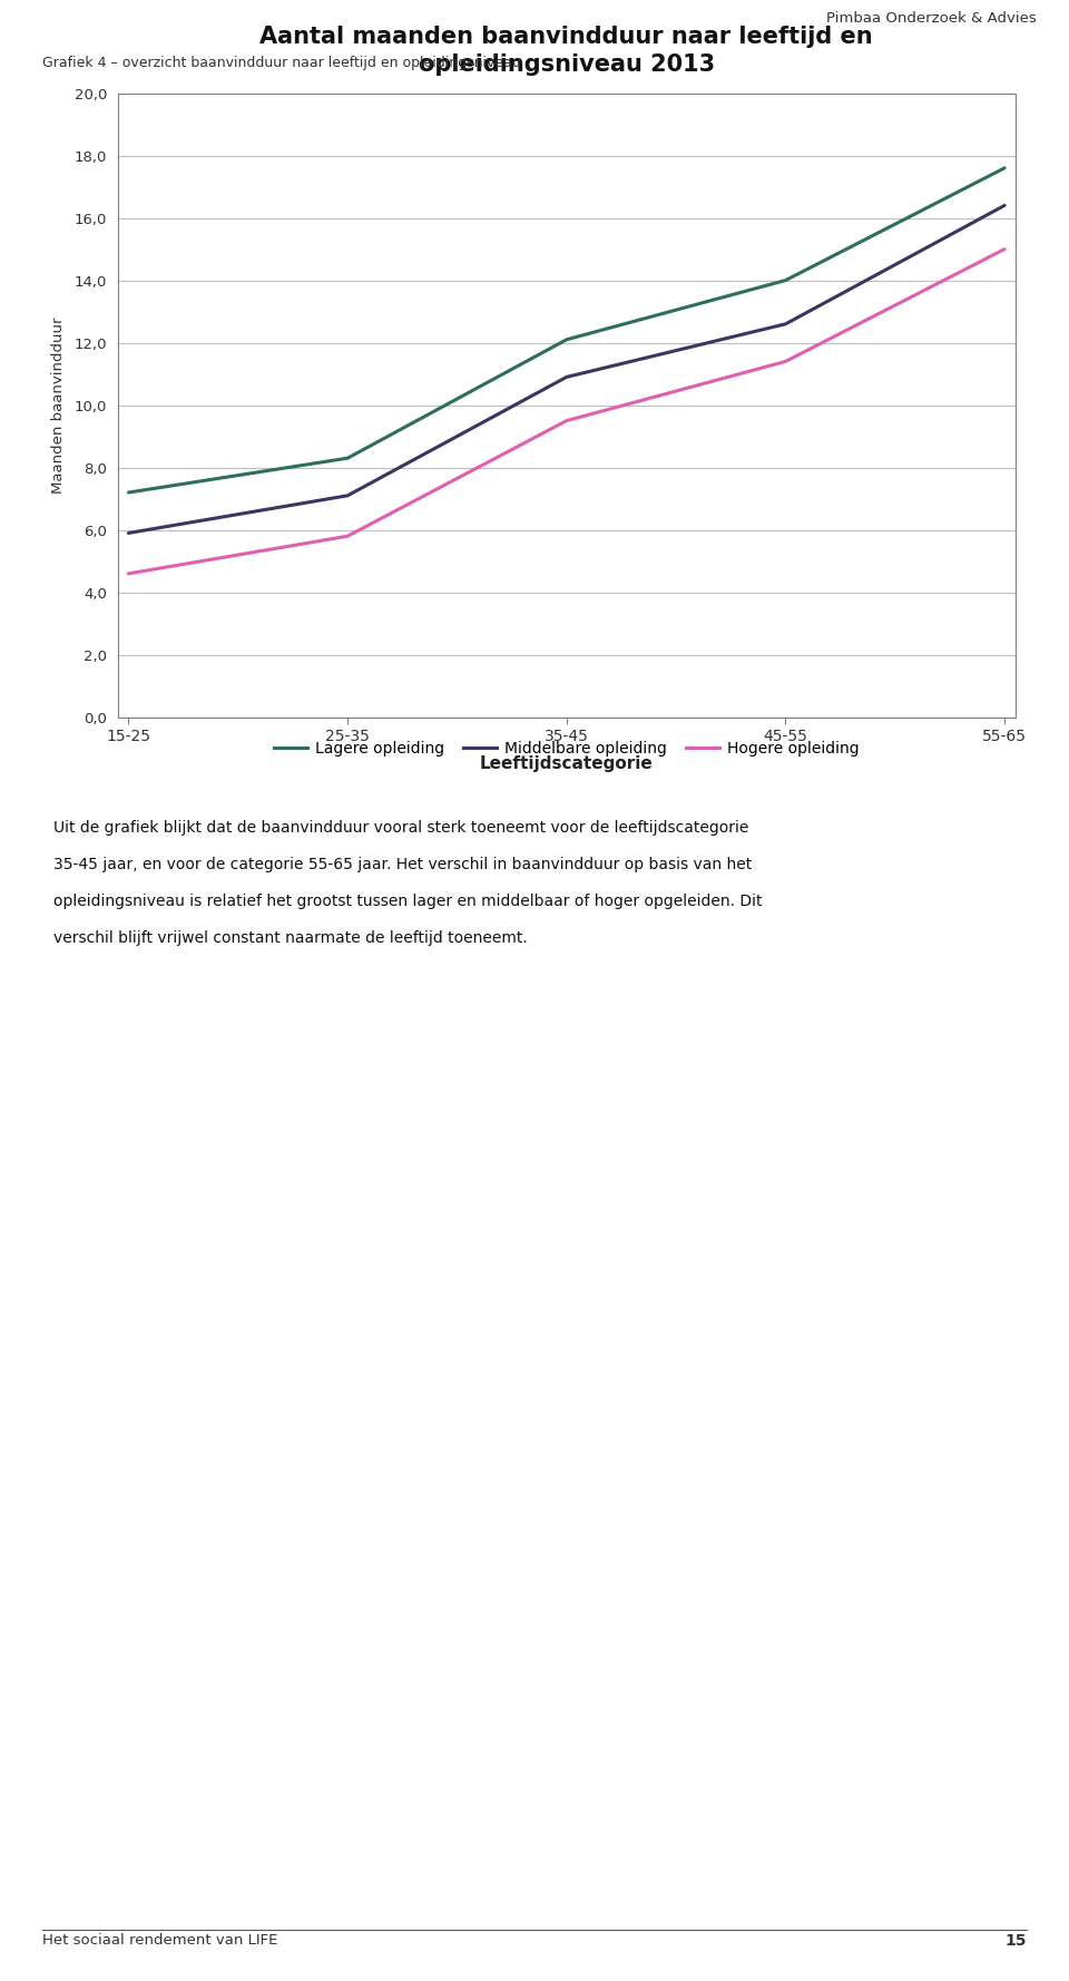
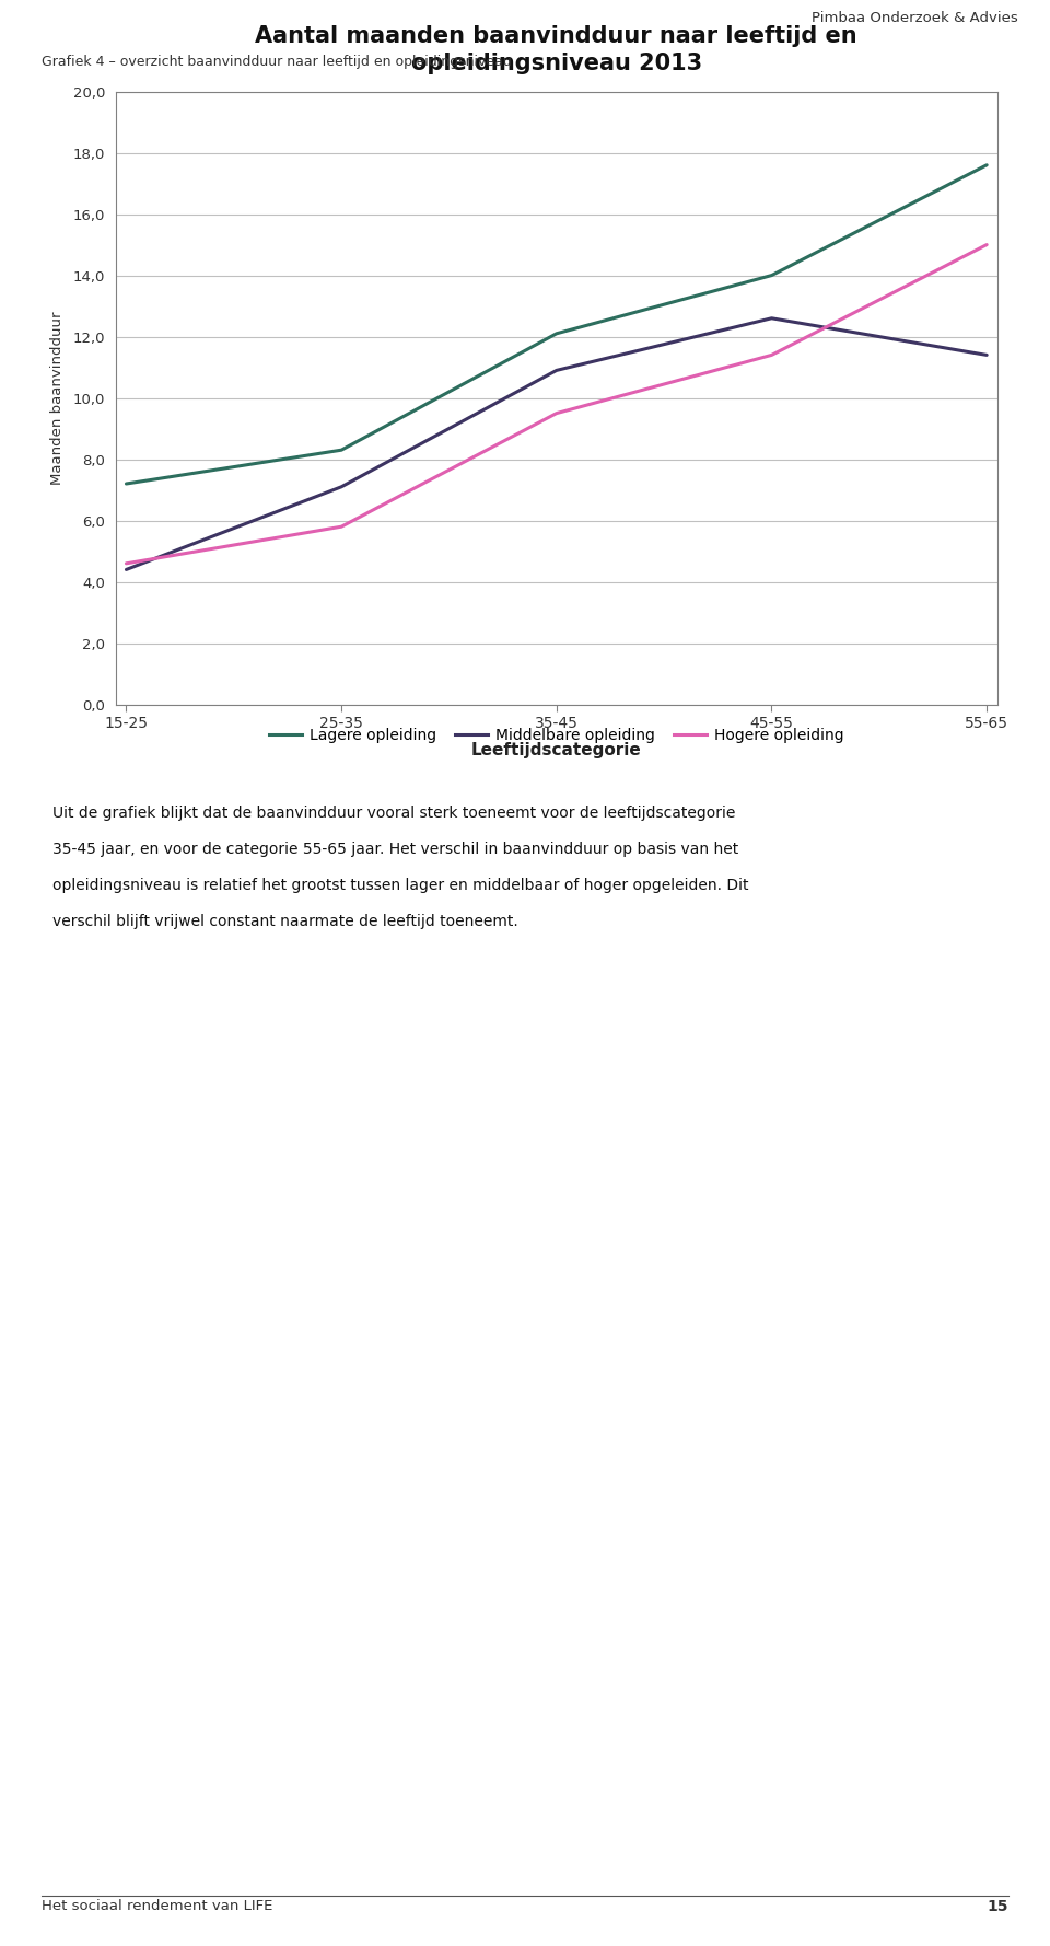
Middelbare opleiding/15-25: 5,9 -> 4,4
Middelbare opleiding/55-65: 16,4 -> 11,4
